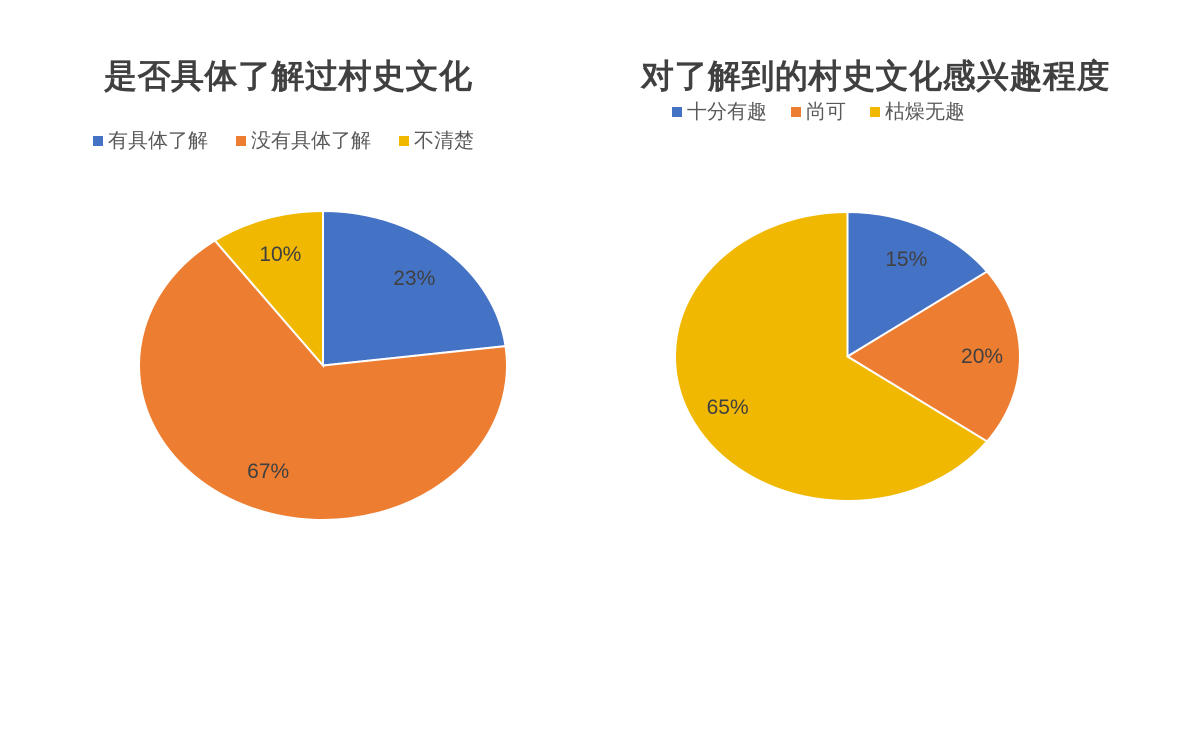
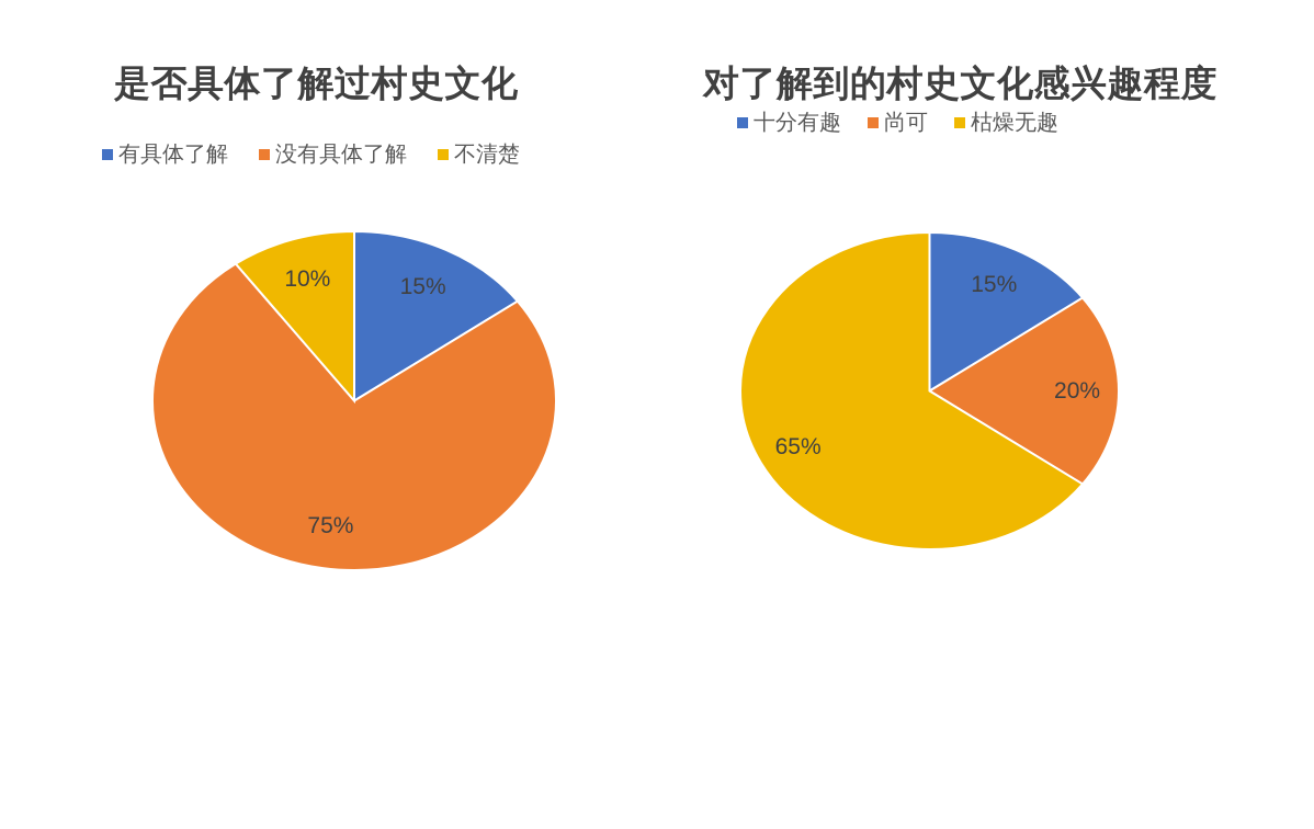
是否具体了解过村史文化/有具体了解: 23% -> 15%
是否具体了解过村史文化/没有具体了解: 67% -> 75%
